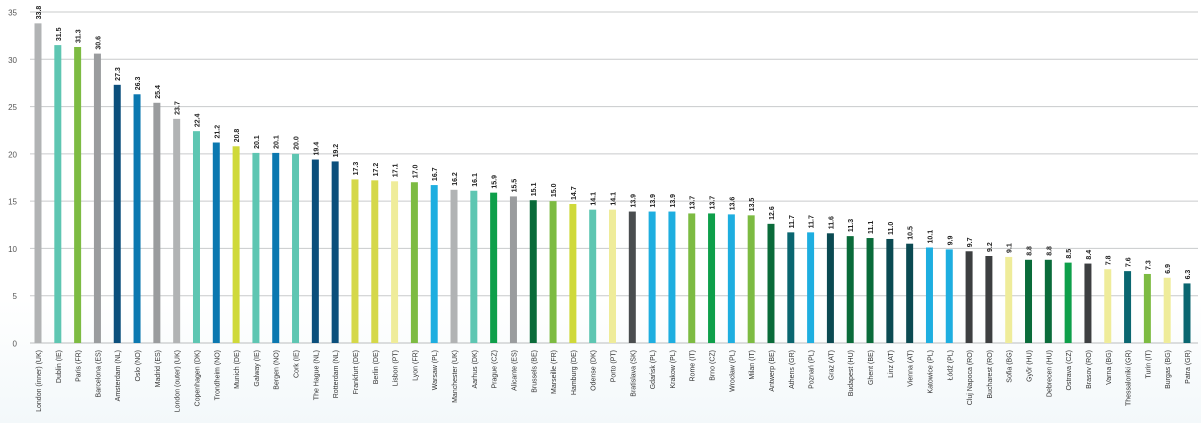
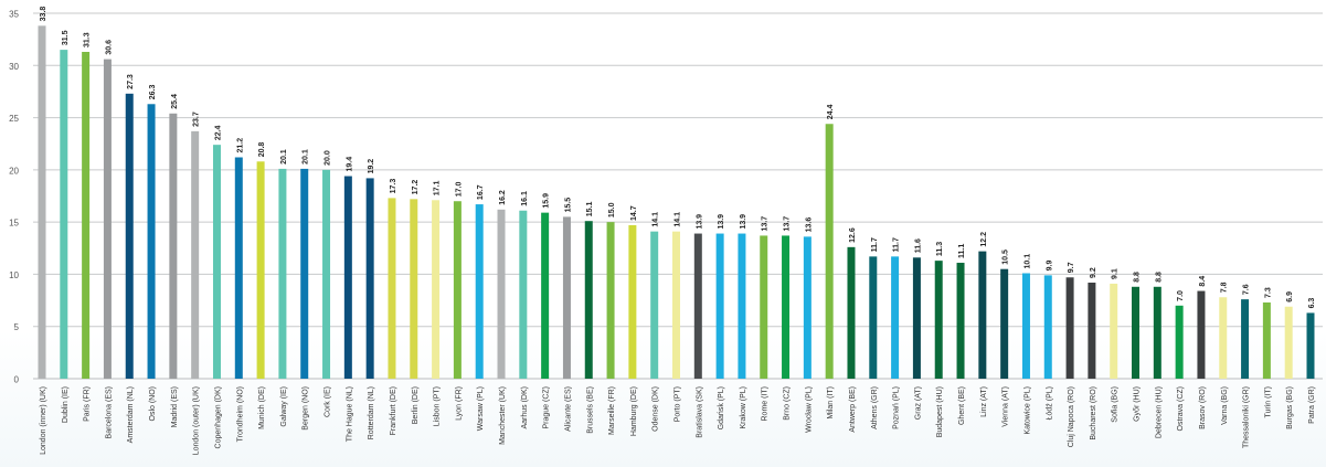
Milan (IT): 13.5 -> 24.4
Linz (AT): 11.0 -> 12.2
Ostrava (CZ): 8.5 -> 7.0
